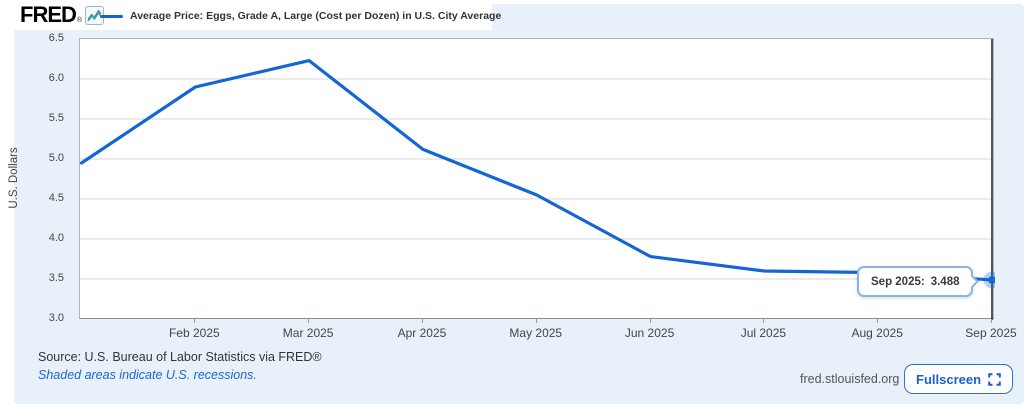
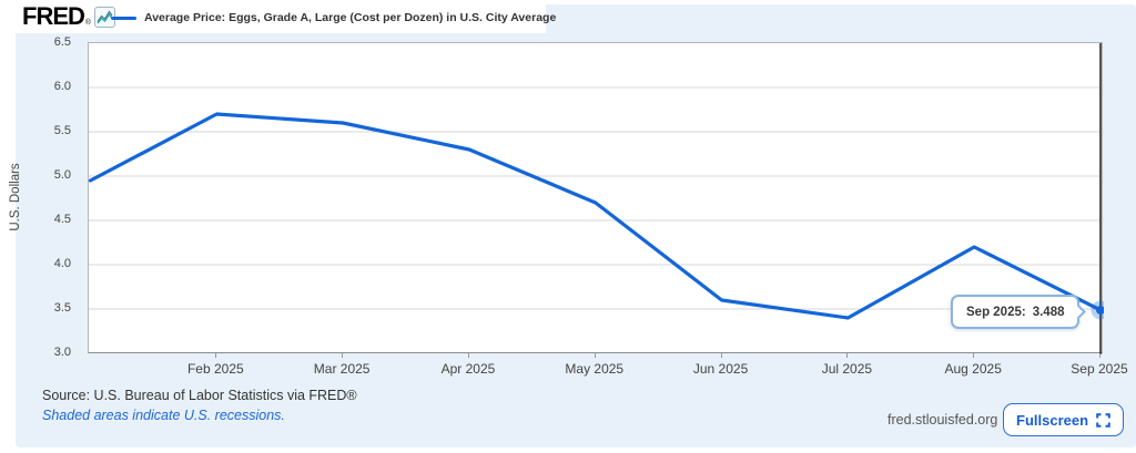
Feb 2025: 5.9 -> 5.7
Mar 2025: 6.2 -> 5.6
Apr 2025: 5.1 -> 5.3
May 2025: 4.5 -> 4.7
Jun 2025: 3.8 -> 3.6
Jul 2025: 3.6 -> 3.4
Aug 2025: 3.6 -> 4.2
